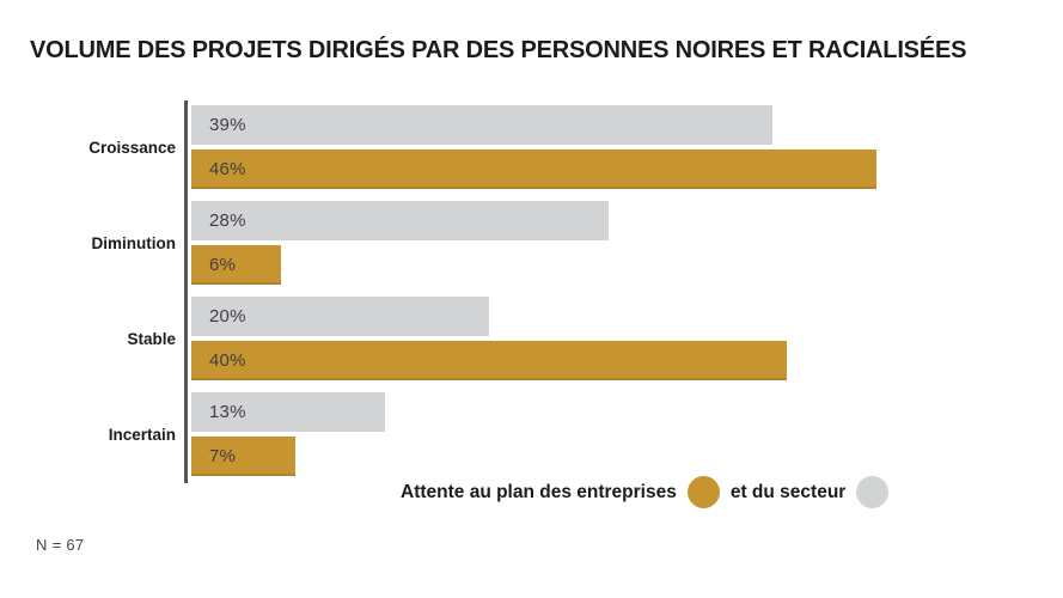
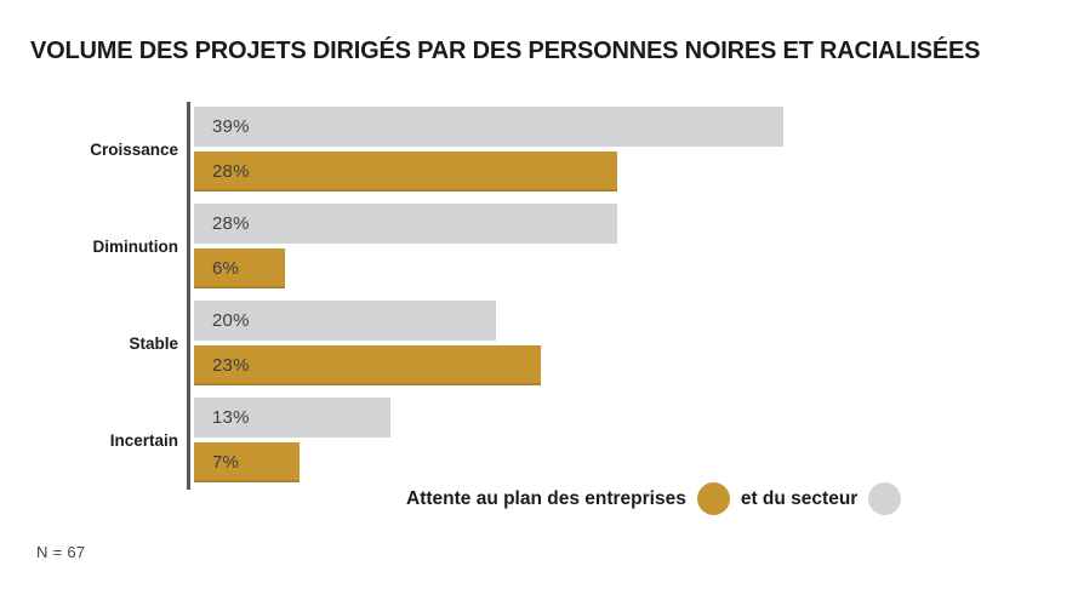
Attente au plan des entreprises/Croissance: 46% -> 28%
Attente au plan des entreprises/Stable: 40% -> 23%
